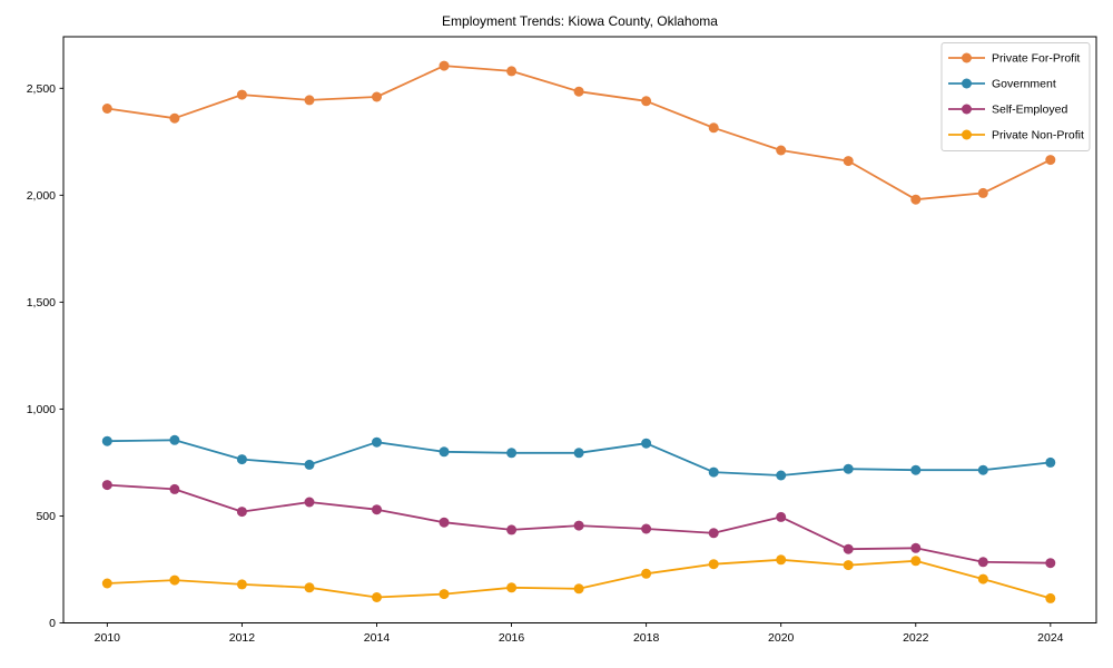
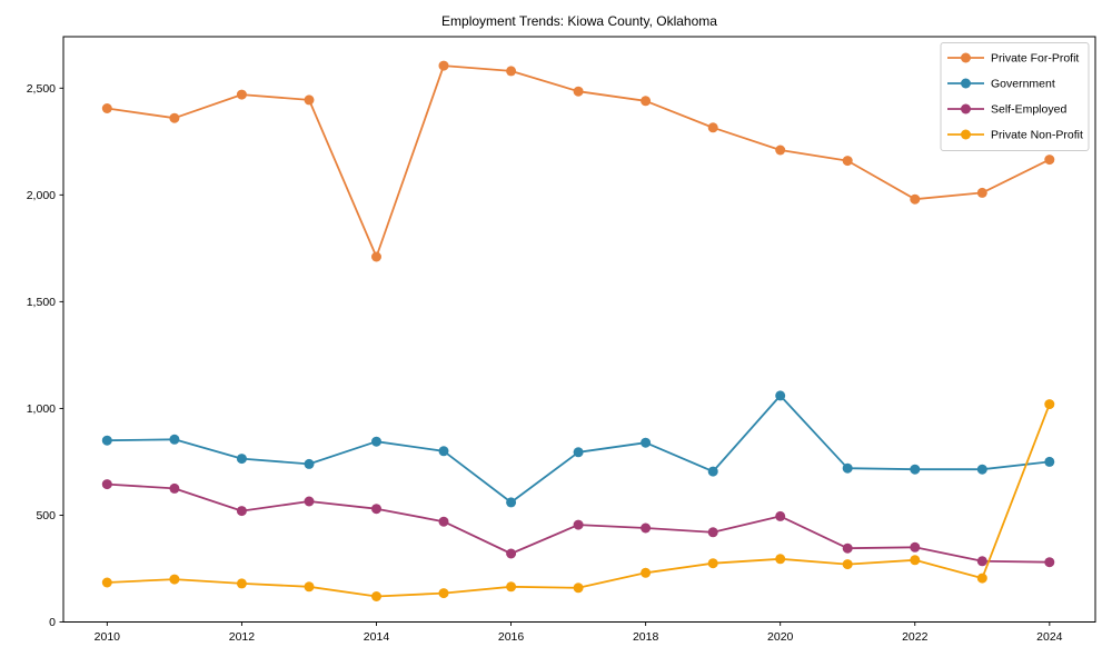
Private For-Profit/2014: 2460 -> 1710
Government/2016: 800 -> 560
Self-Employed/2016: 440 -> 320
Government/2020: 690 -> 1060
Private Non-Profit/2024: 120 -> 1020
